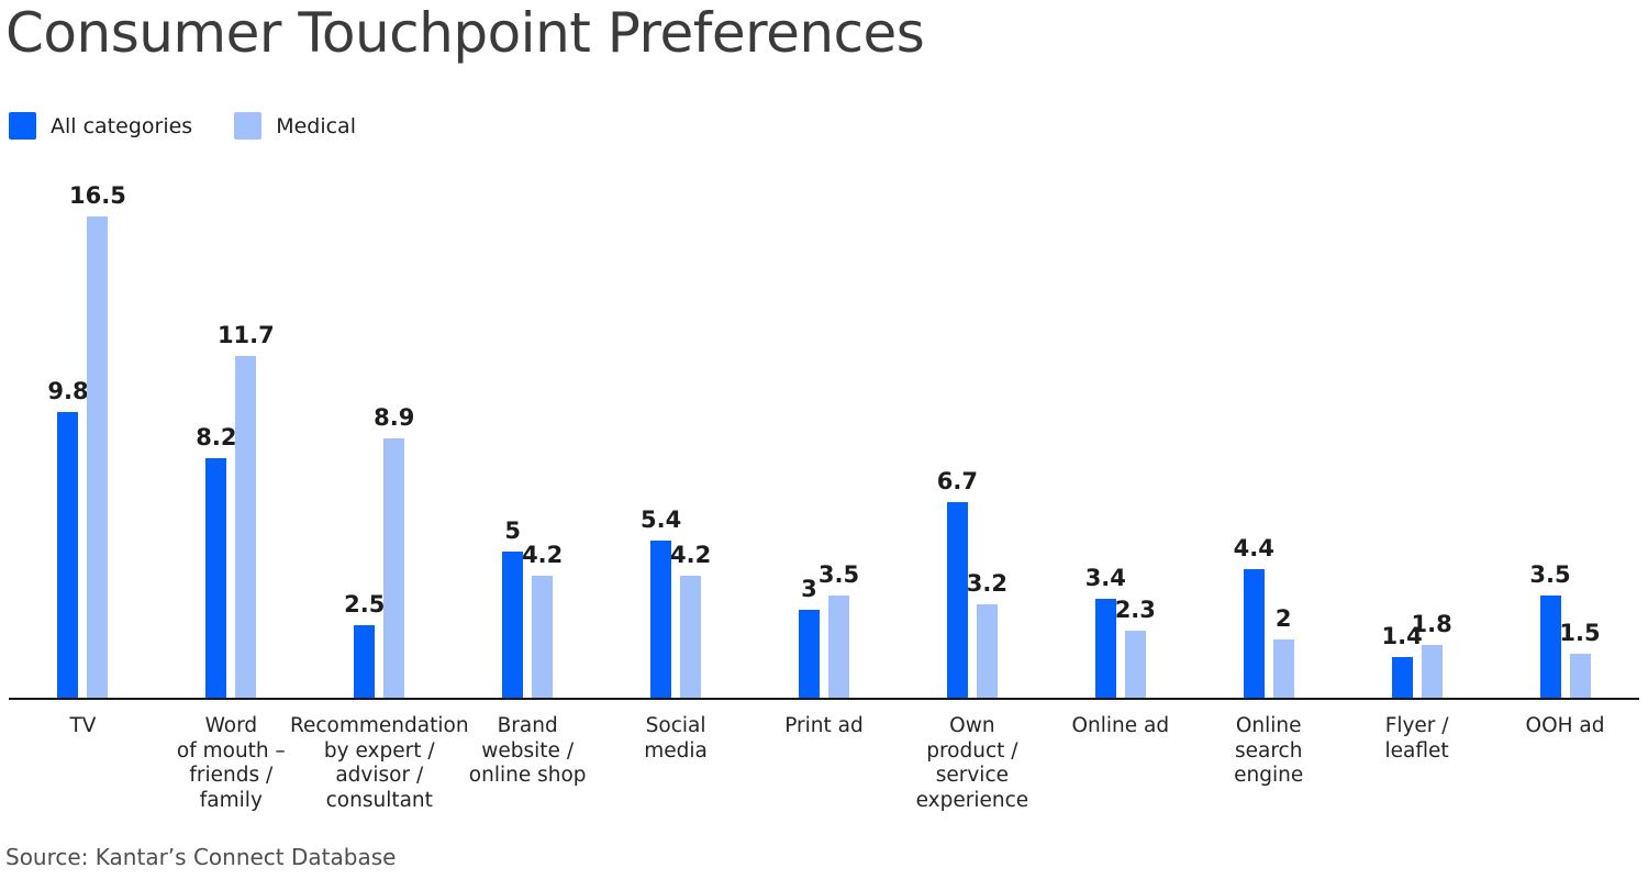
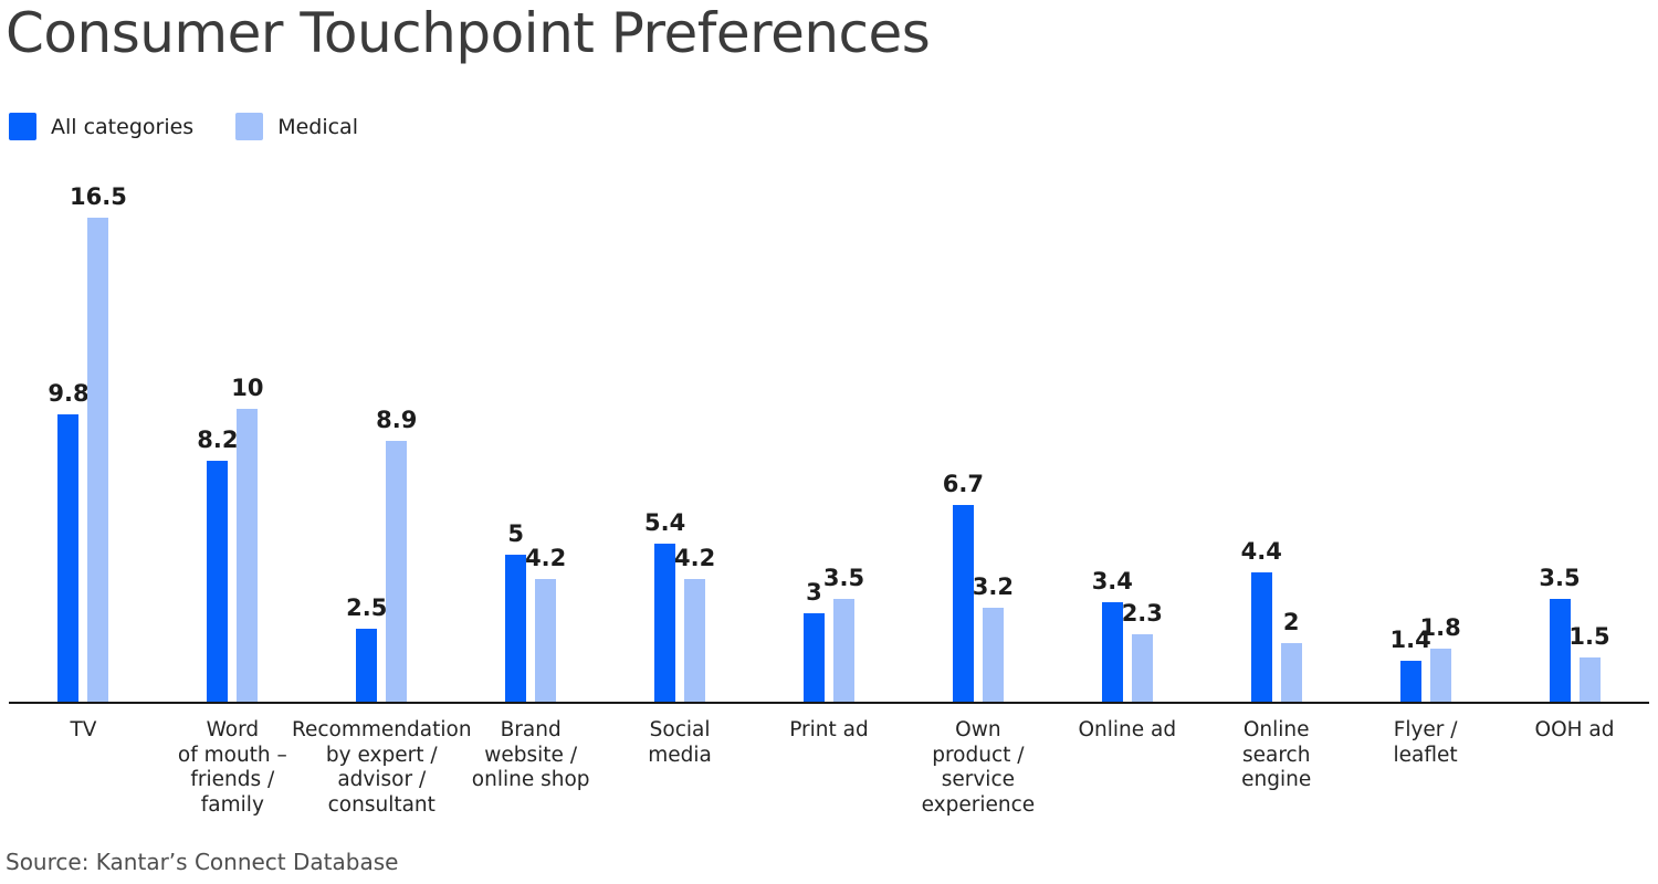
Medical/Word of mouth – friends / family: 11.7 -> 10
